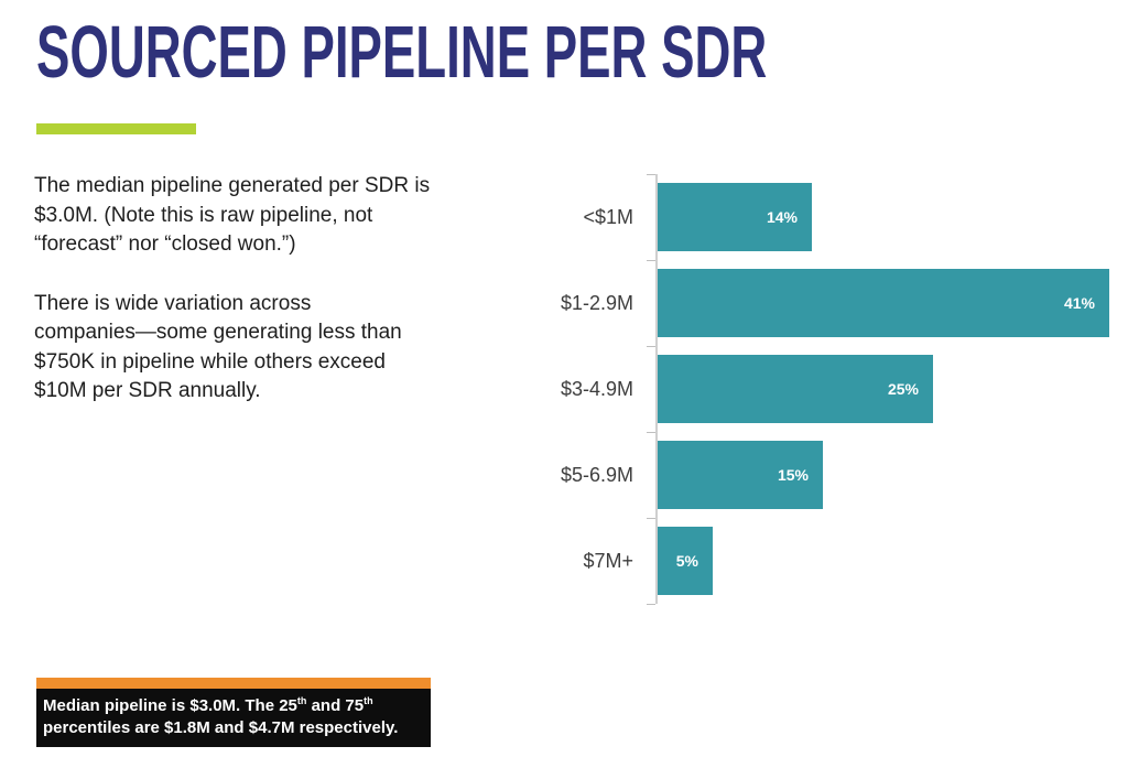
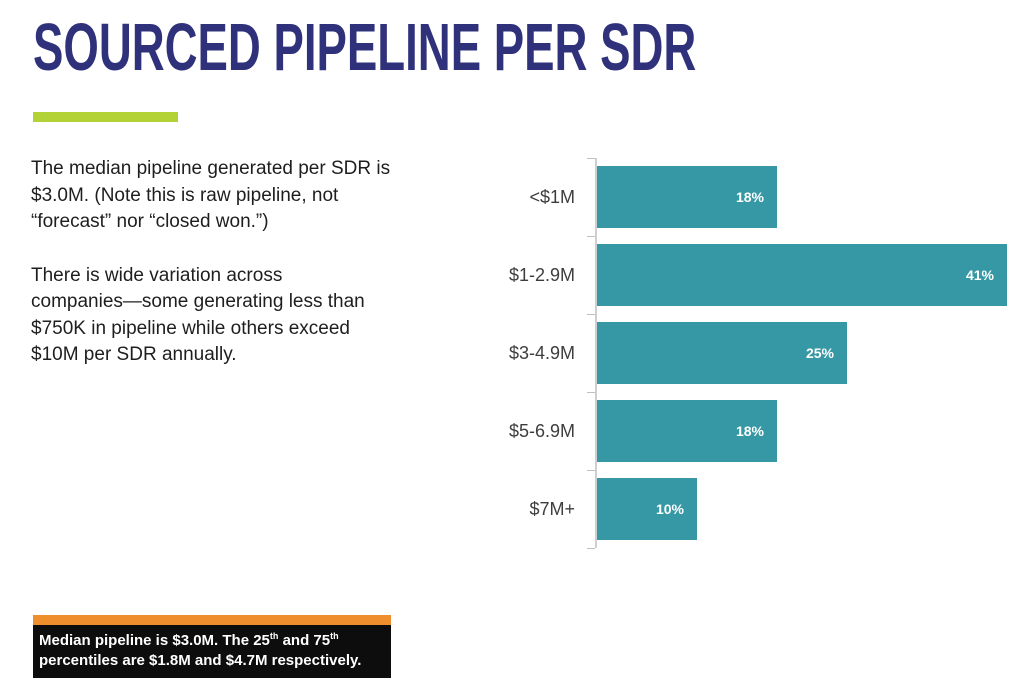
<$1M: 14% -> 18%
$5-6.9M: 15% -> 18%
$7M+: 5% -> 10%
